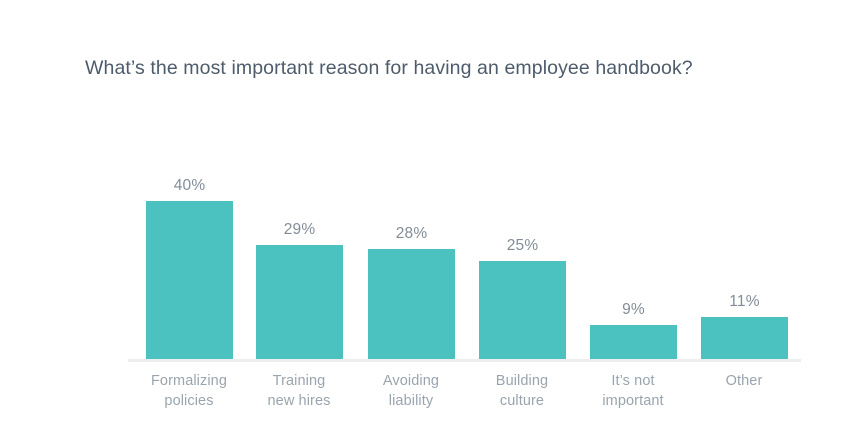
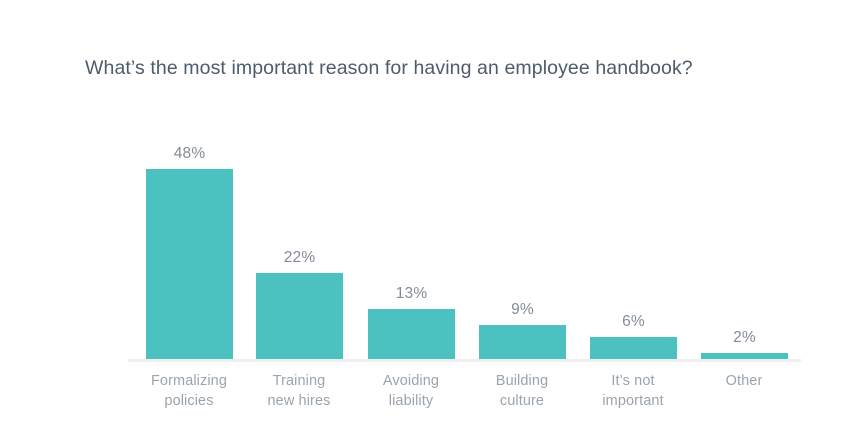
Formalizing policies: 40% -> 48%
Training new hires: 29% -> 22%
Avoiding liability: 28% -> 13%
Building culture: 25% -> 9%
It’s not important: 9% -> 6%
Other: 11% -> 2%
